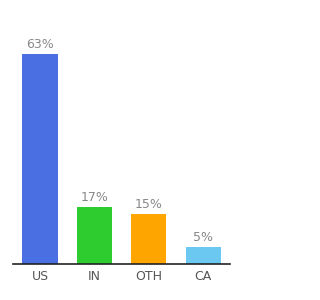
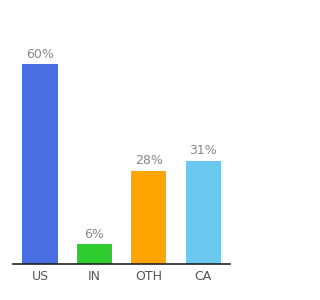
US: 63% -> 60%
IN: 17% -> 6%
OTH: 15% -> 28%
CA: 5% -> 31%
